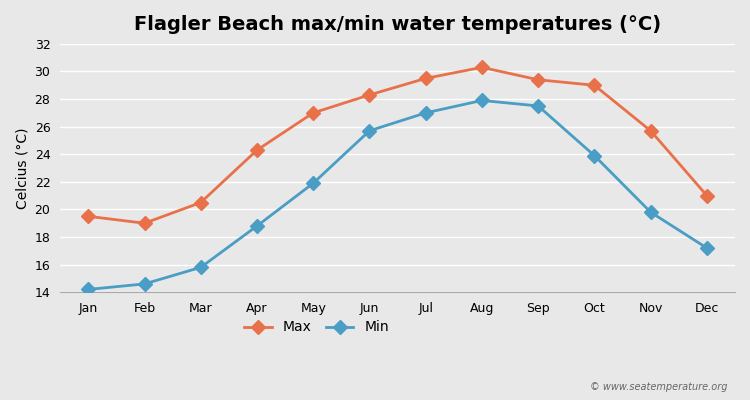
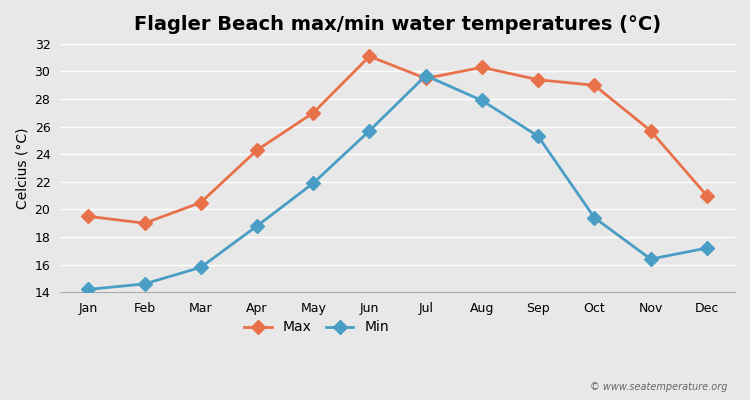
Max/Jun: 28.3 -> 31.1
Min/Jul: 27.0 -> 29.7
Min/Sep: 27.5 -> 25.3
Min/Oct: 23.9 -> 19.4
Min/Nov: 19.8 -> 16.4
